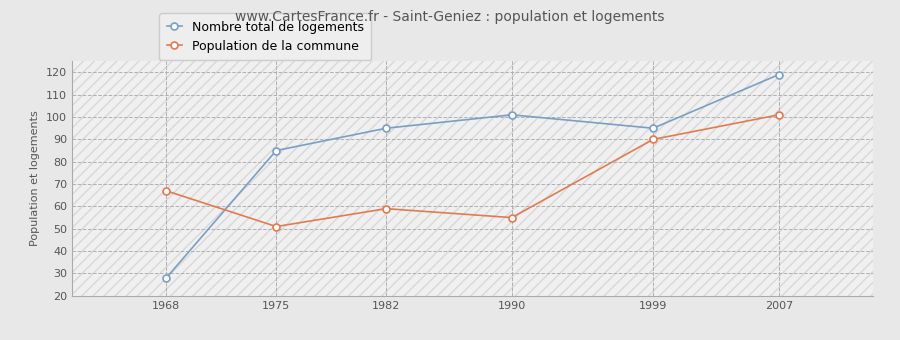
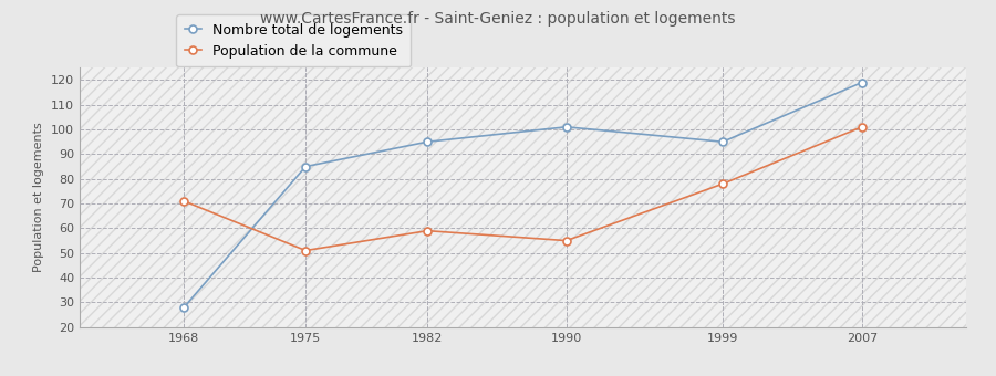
Population de la commune/1968: 67 -> 71
Population de la commune/1999: 90 -> 78
